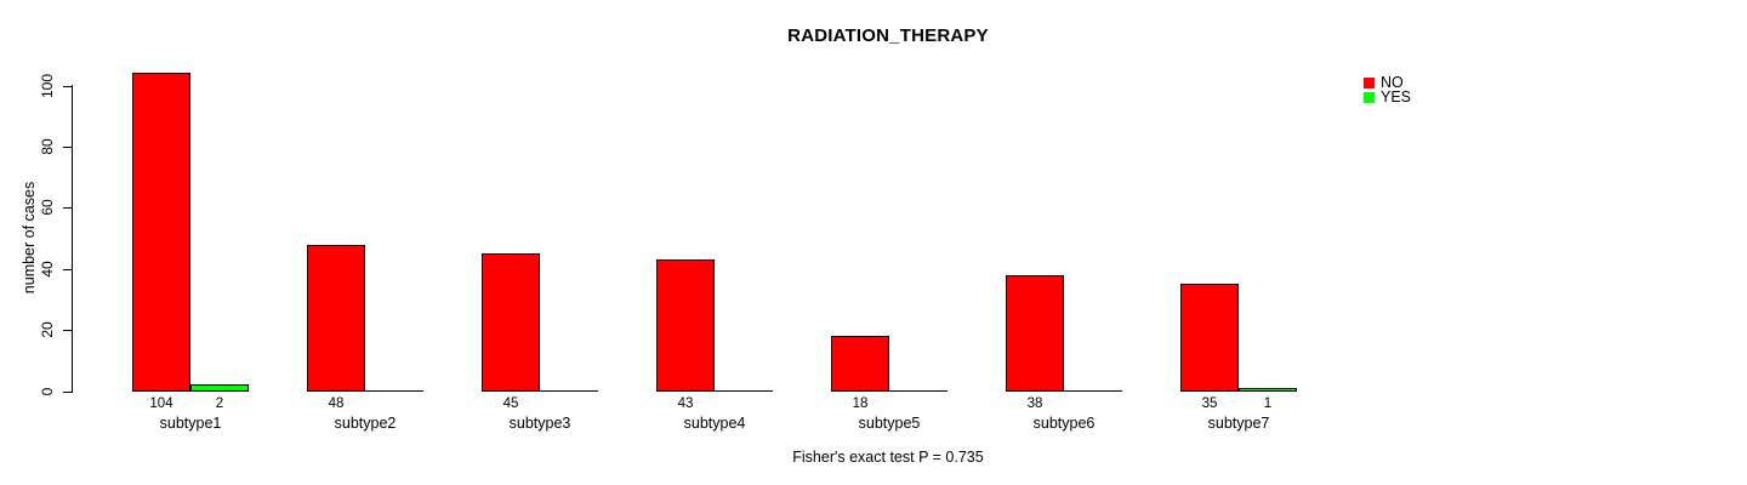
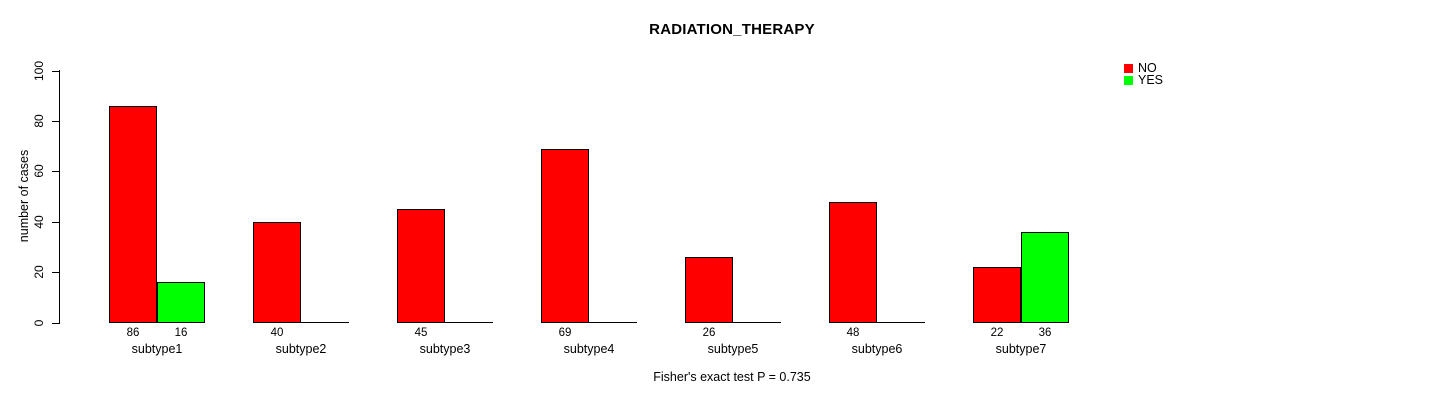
NO/subtype1: 104 -> 86
YES/subtype1: 2 -> 16
NO/subtype2: 48 -> 40
NO/subtype4: 43 -> 69
NO/subtype5: 18 -> 26
NO/subtype6: 38 -> 48
NO/subtype7: 35 -> 22
YES/subtype7: 1 -> 36
